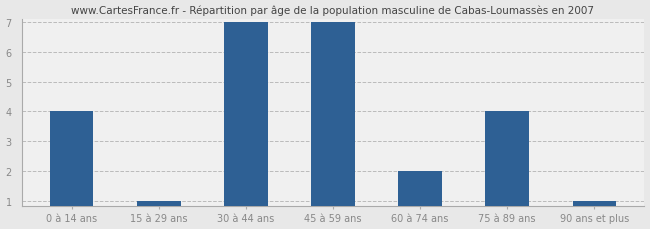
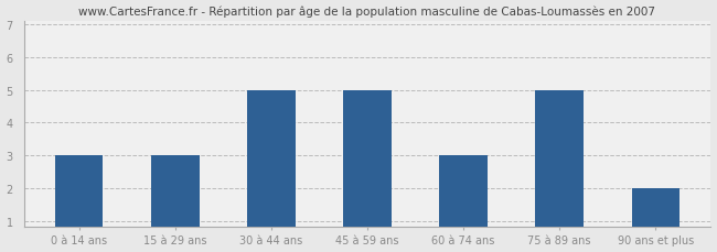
0 à 14 ans: 4 -> 3
15 à 29 ans: 1 -> 3
30 à 44 ans: 7 -> 5
45 à 59 ans: 7 -> 5
60 à 74 ans: 2 -> 3
75 à 89 ans: 4 -> 5
90 ans et plus: 1 -> 2
